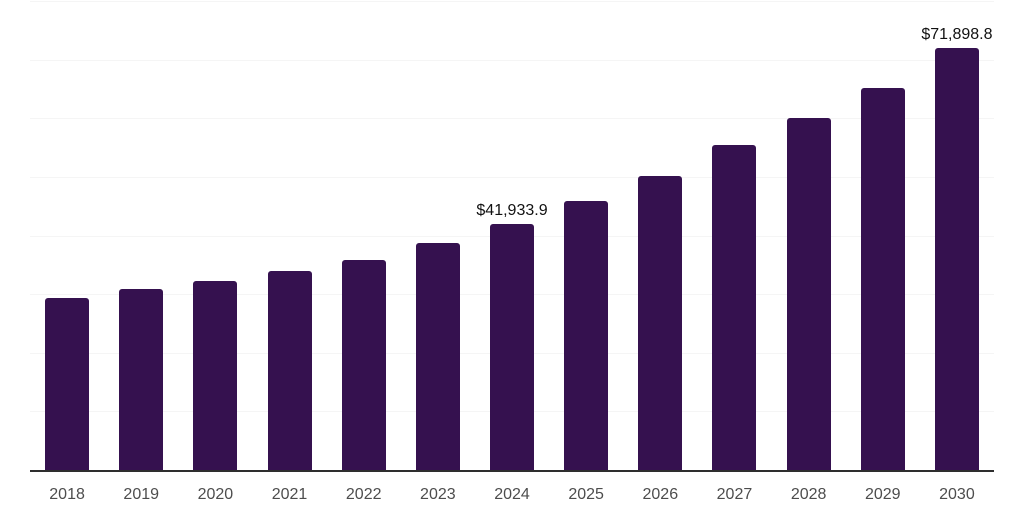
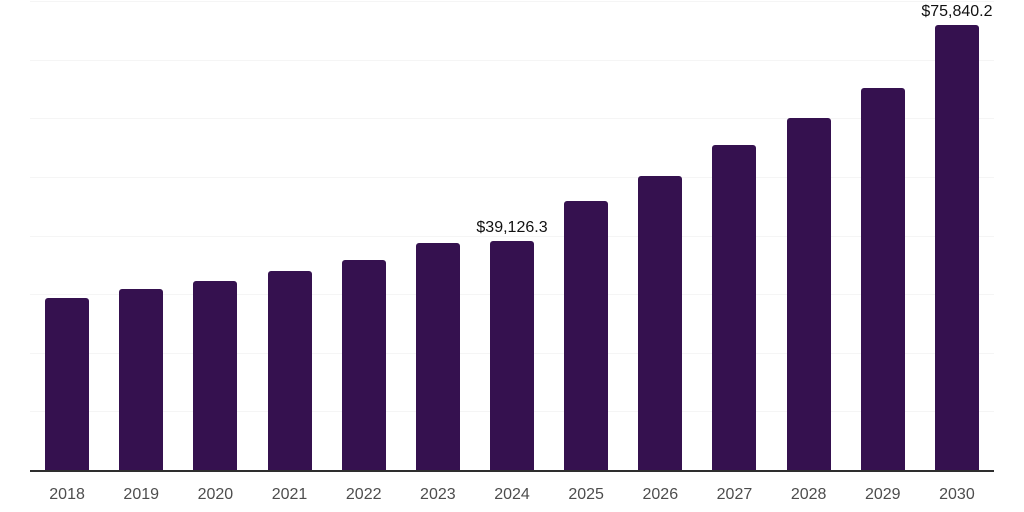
2024: $41,933.9 -> $39,126.3
2030: $71,898.8 -> $75,840.2
